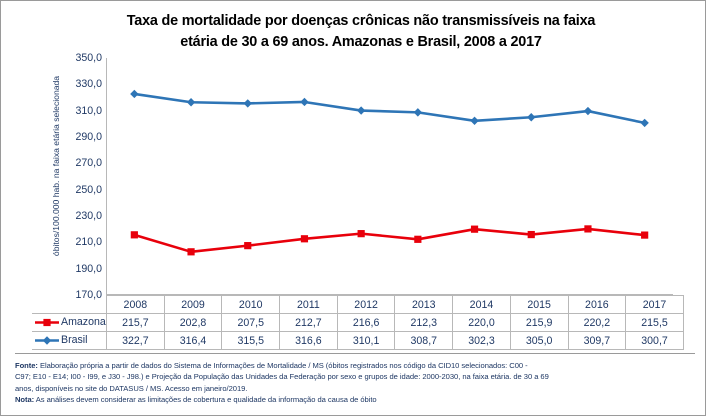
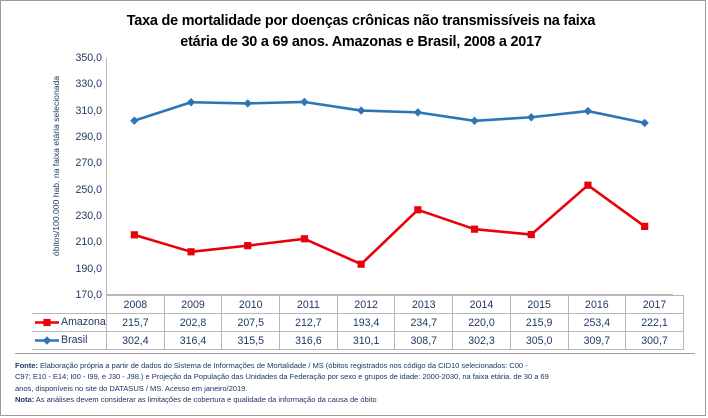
Brasil/2008: 322,7 -> 302,4
Amazonas/2012: 216,6 -> 193,4
Amazonas/2013: 212,3 -> 234,7
Amazonas/2016: 220,2 -> 253,4
Amazonas/2017: 215,5 -> 222,1
